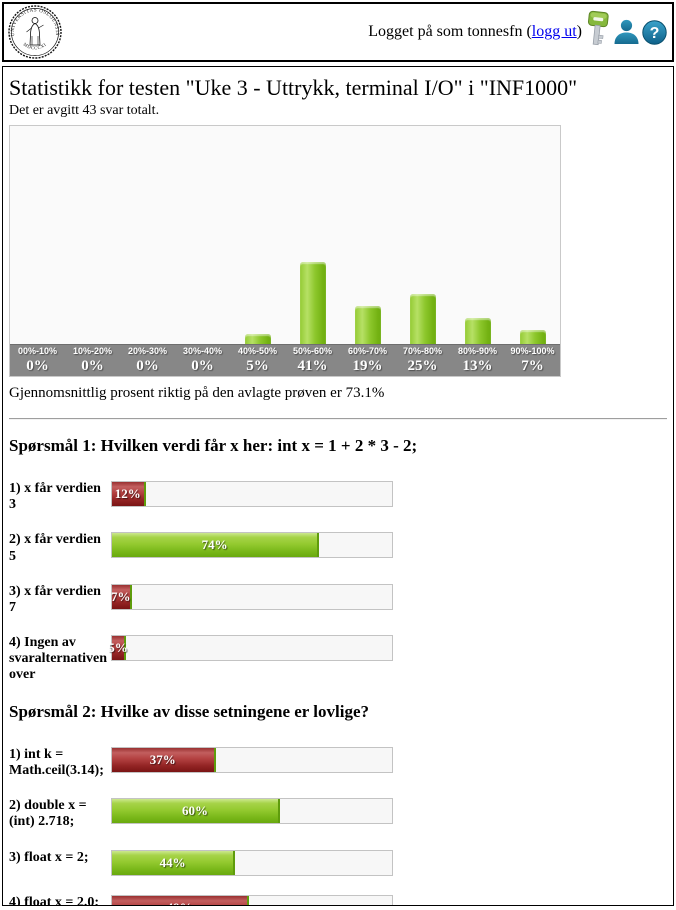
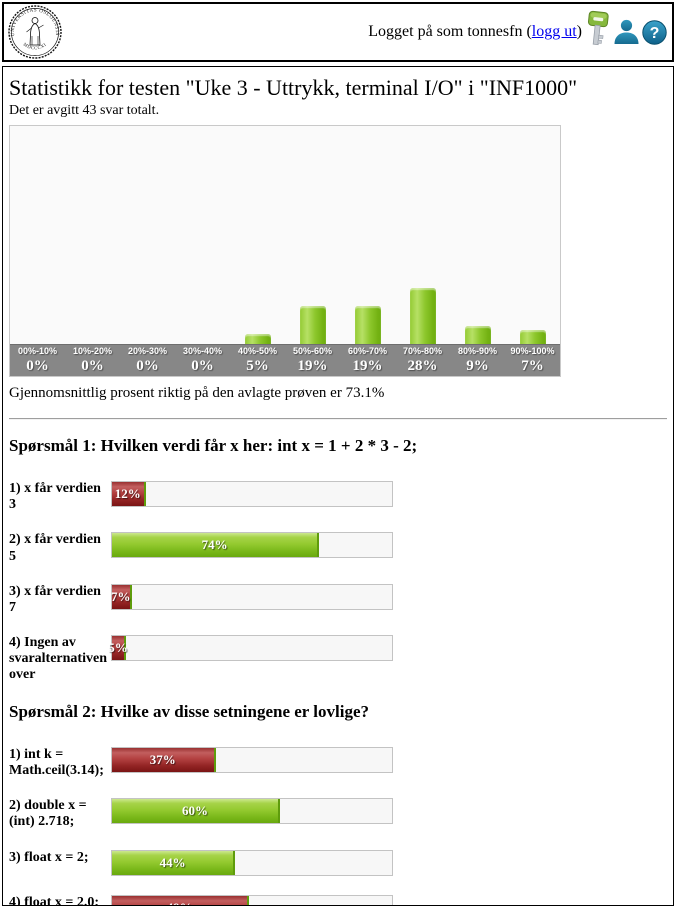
50%-60%: 41% -> 19%
70%-80%: 25% -> 28%
80%-90%: 13% -> 9%
